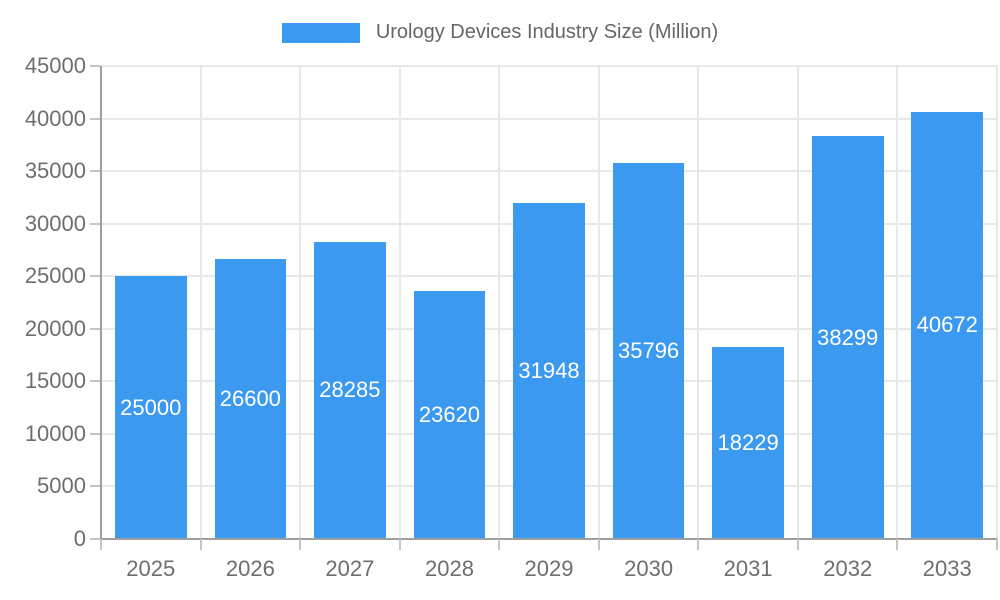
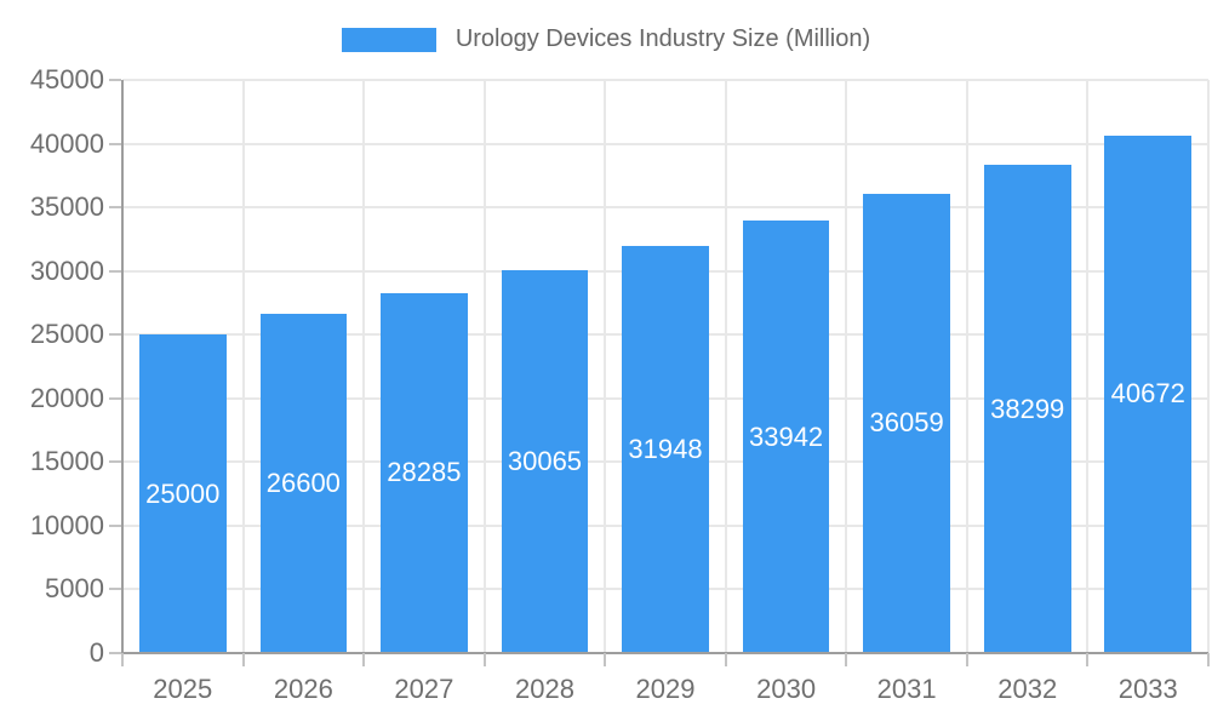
2028: 23620 -> 30065
2030: 35796 -> 33942
2031: 18229 -> 36059
